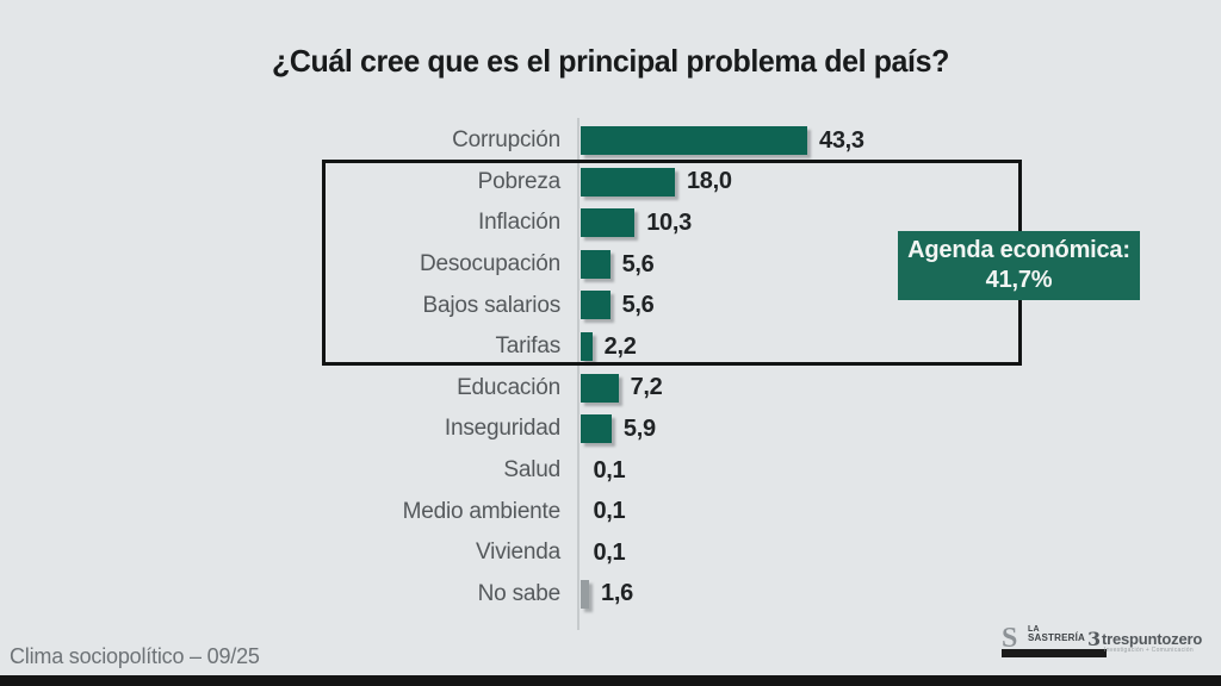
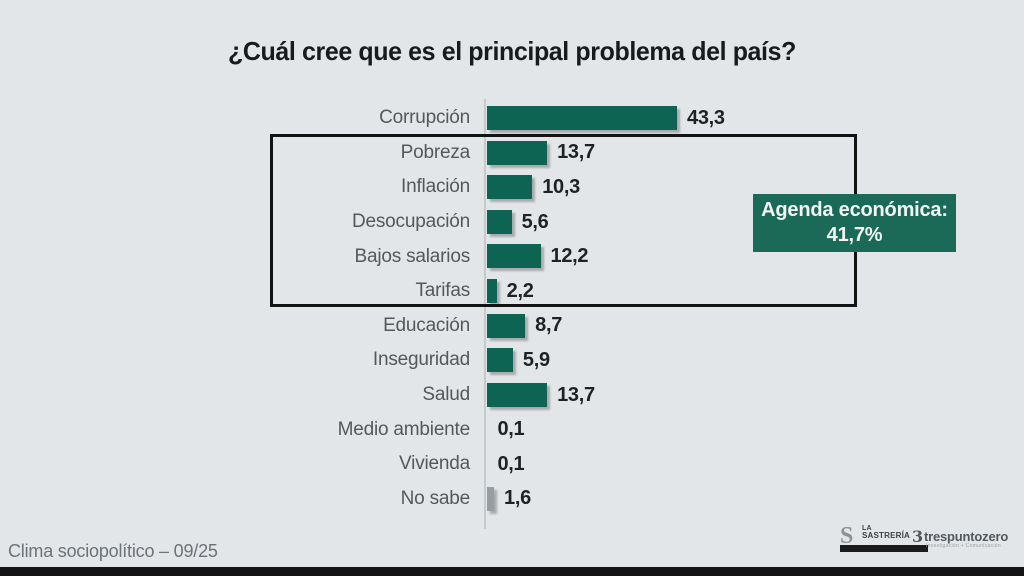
Pobreza: 18,0 -> 13,7
Bajos salarios: 5,6 -> 12,2
Educación: 7,2 -> 8,7
Salud: 0,1 -> 13,7
